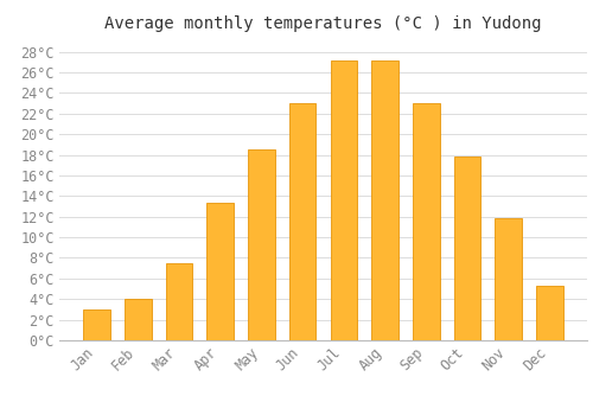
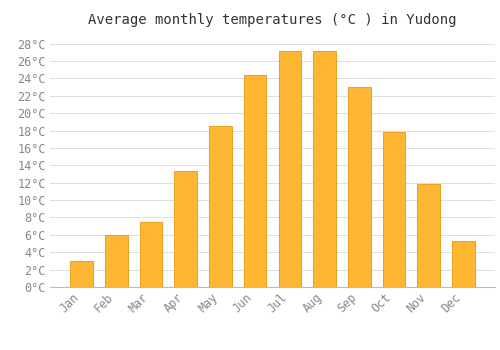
Feb: 4.0°C -> 6.0°C
Jun: 23.0°C -> 24.4°C
